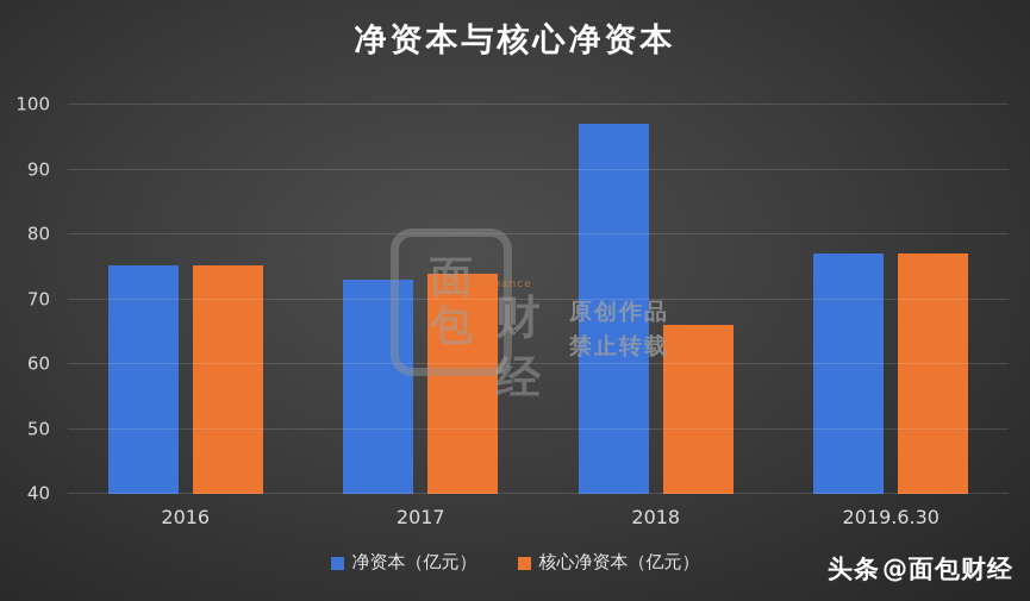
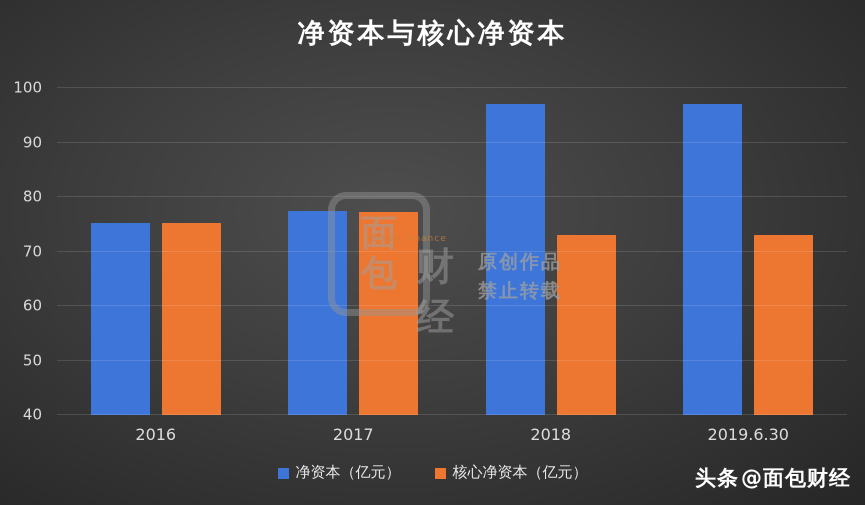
净资本（亿元）/2017: 73 -> 77
核心净资本（亿元）/2017: 74 -> 77
核心净资本（亿元）/2018: 66 -> 73
净资本（亿元）/2019.6.30: 77 -> 97
核心净资本（亿元）/2019.6.30: 77 -> 73
